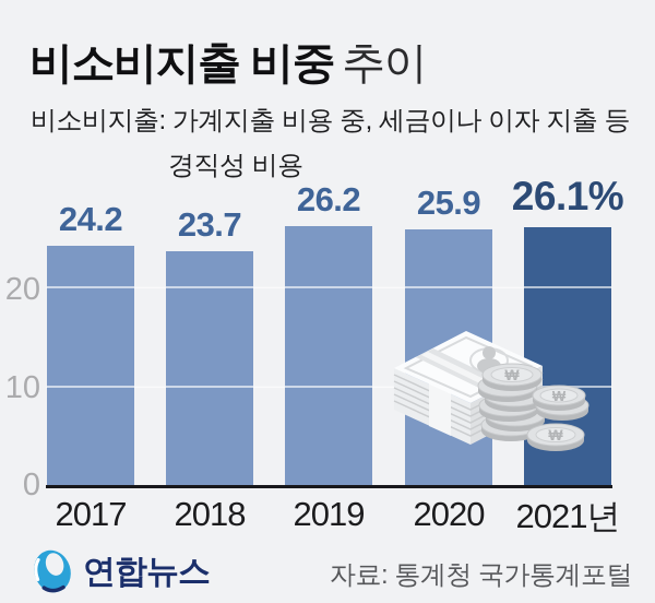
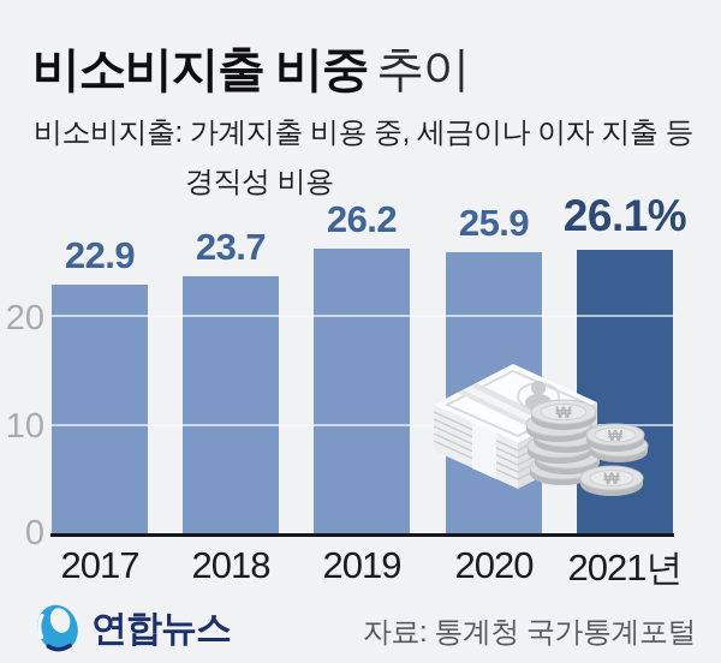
2017: 24.2 -> 22.9
